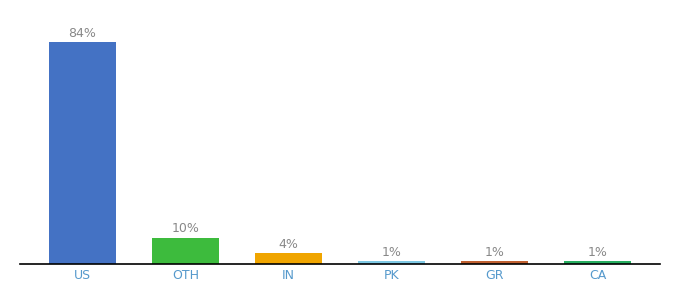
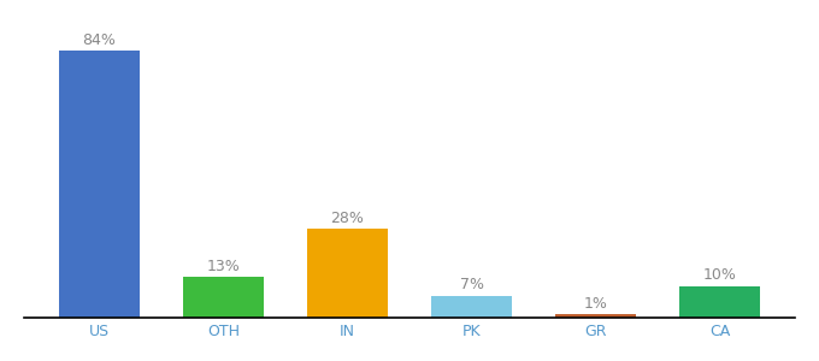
OTH: 10% -> 13%
IN: 4% -> 28%
PK: 1% -> 7%
CA: 1% -> 10%
